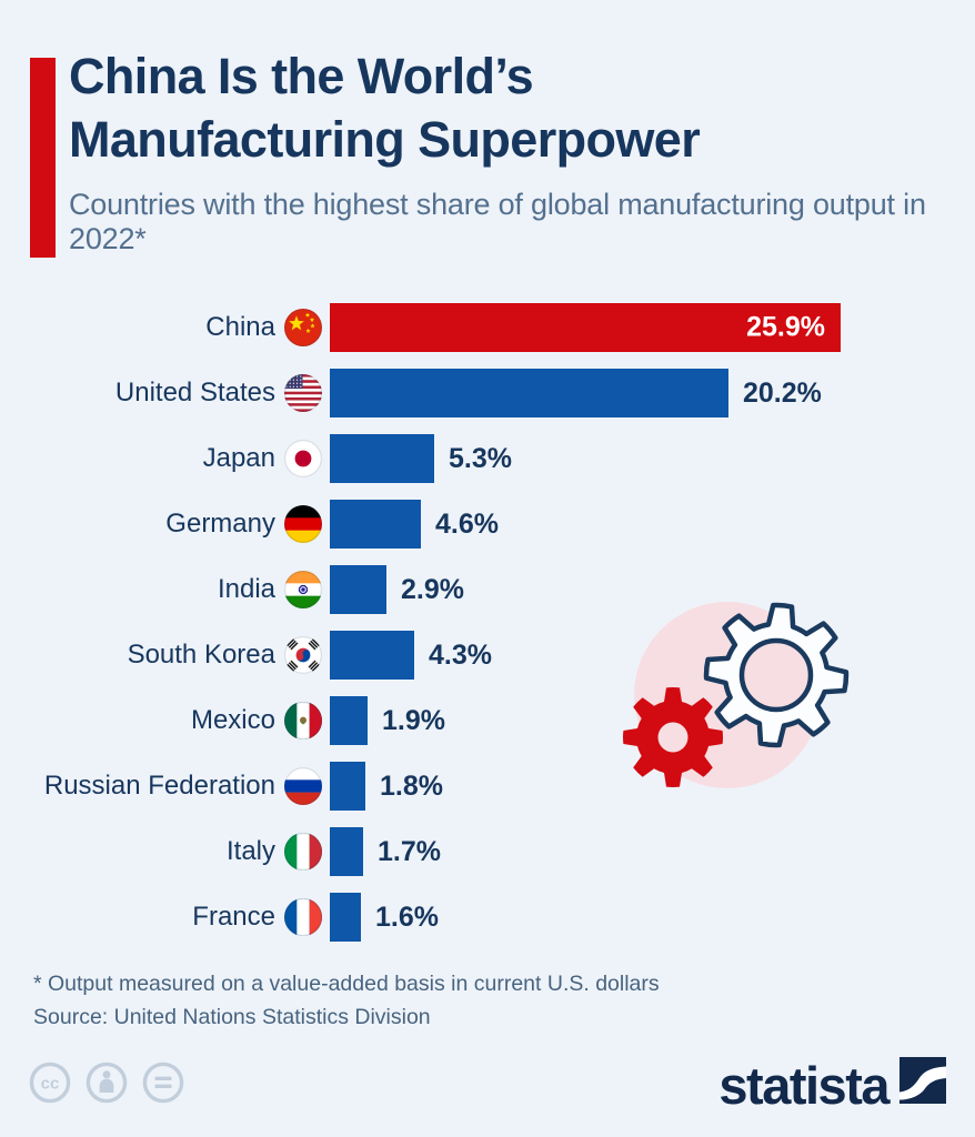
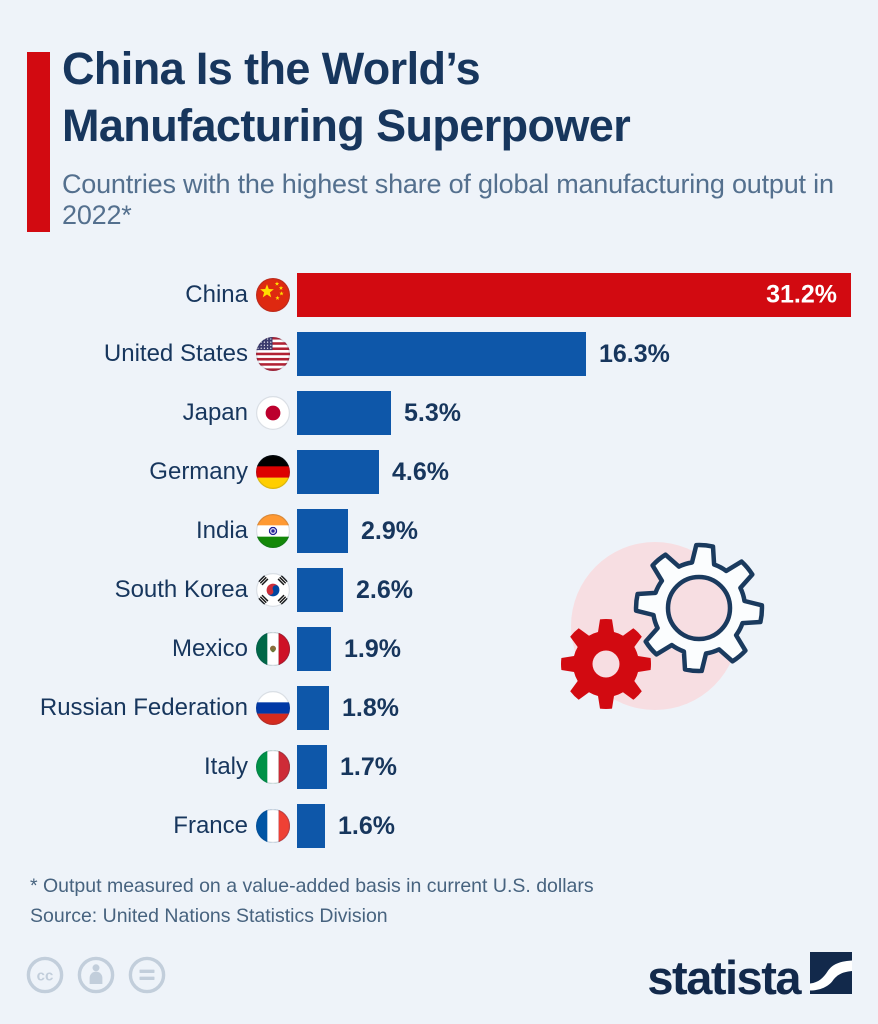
China: 25.9% -> 31.2%
United States: 20.2% -> 16.3%
South Korea: 4.3% -> 2.6%
